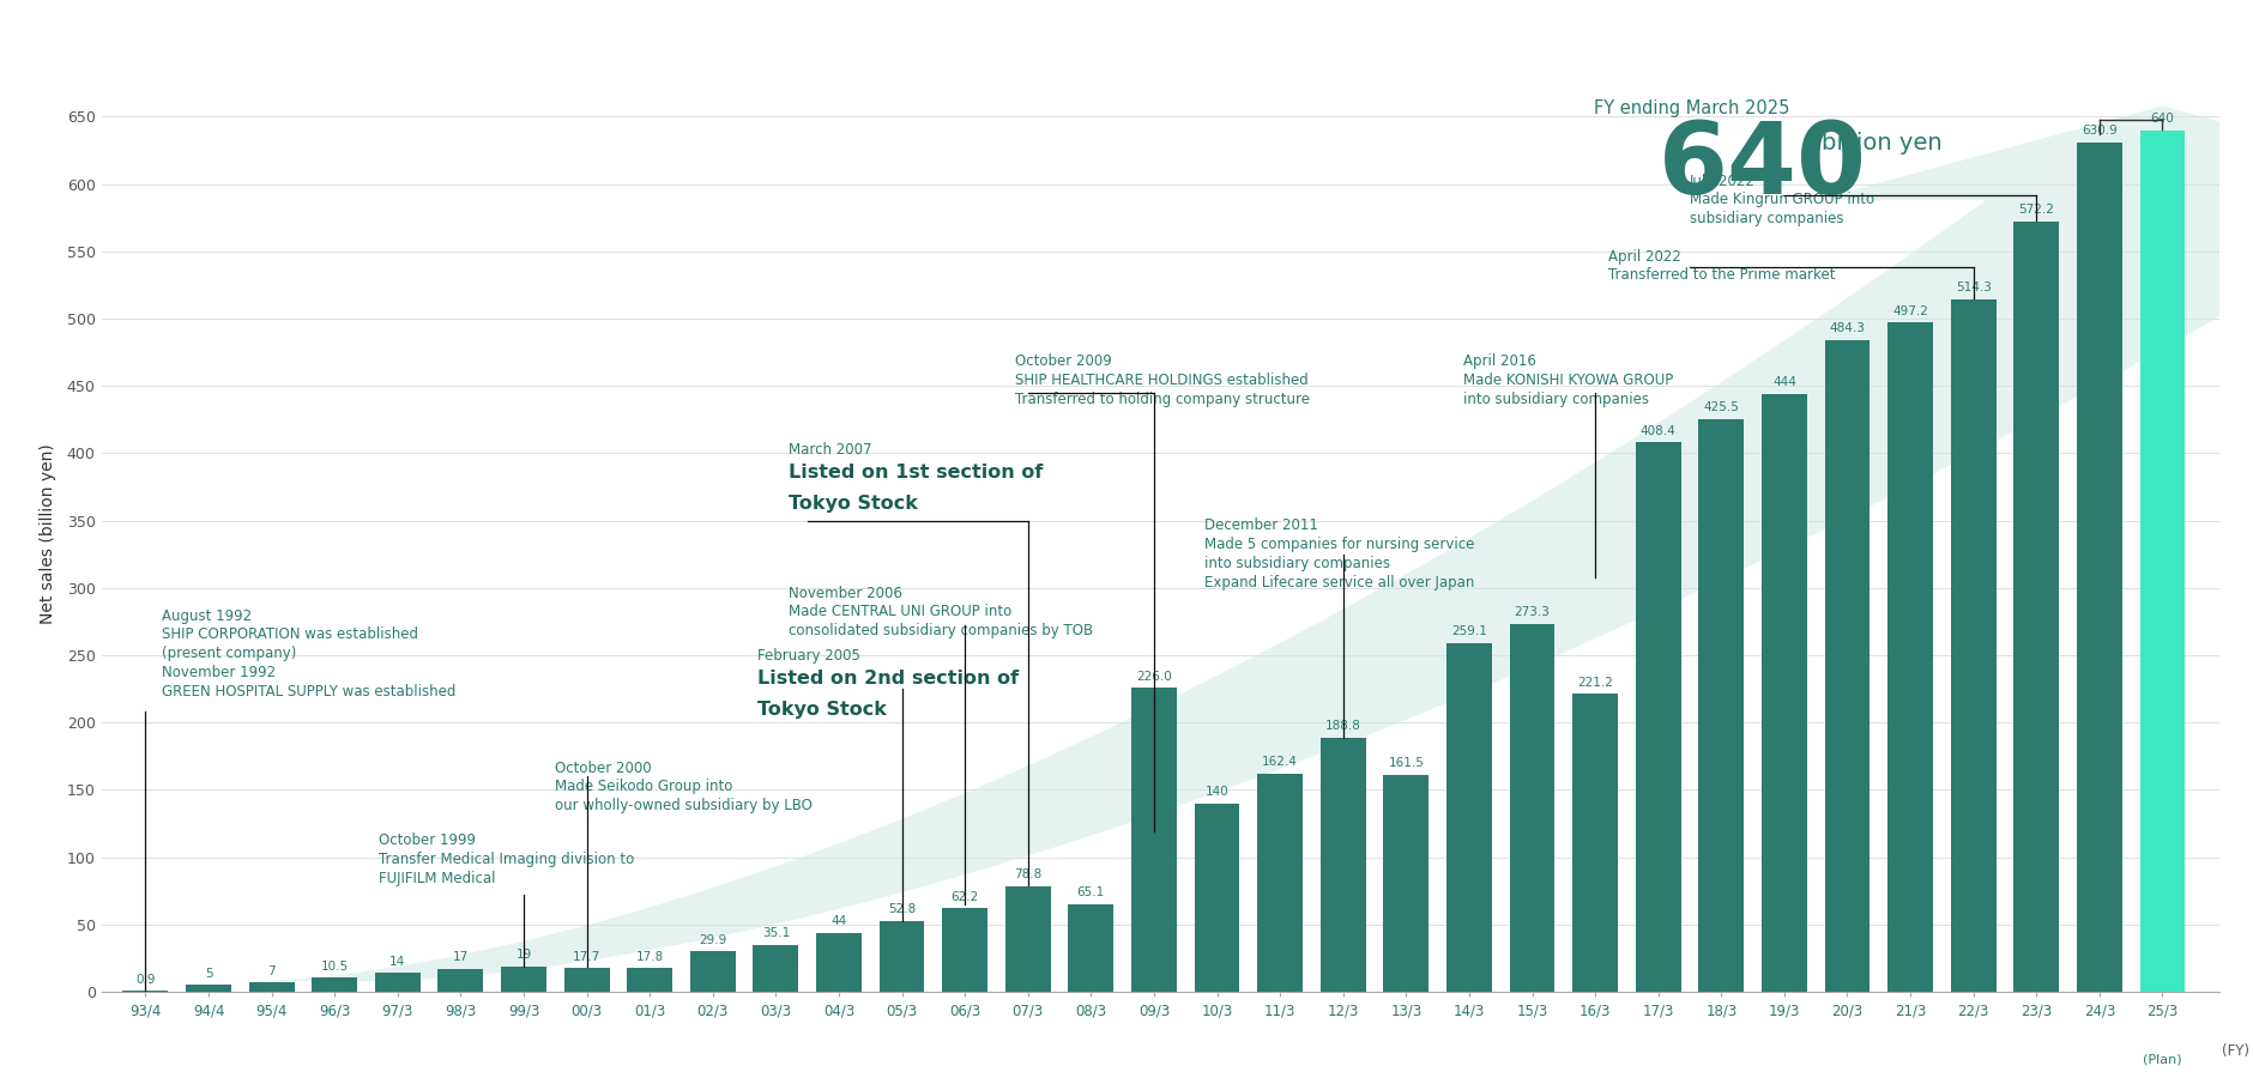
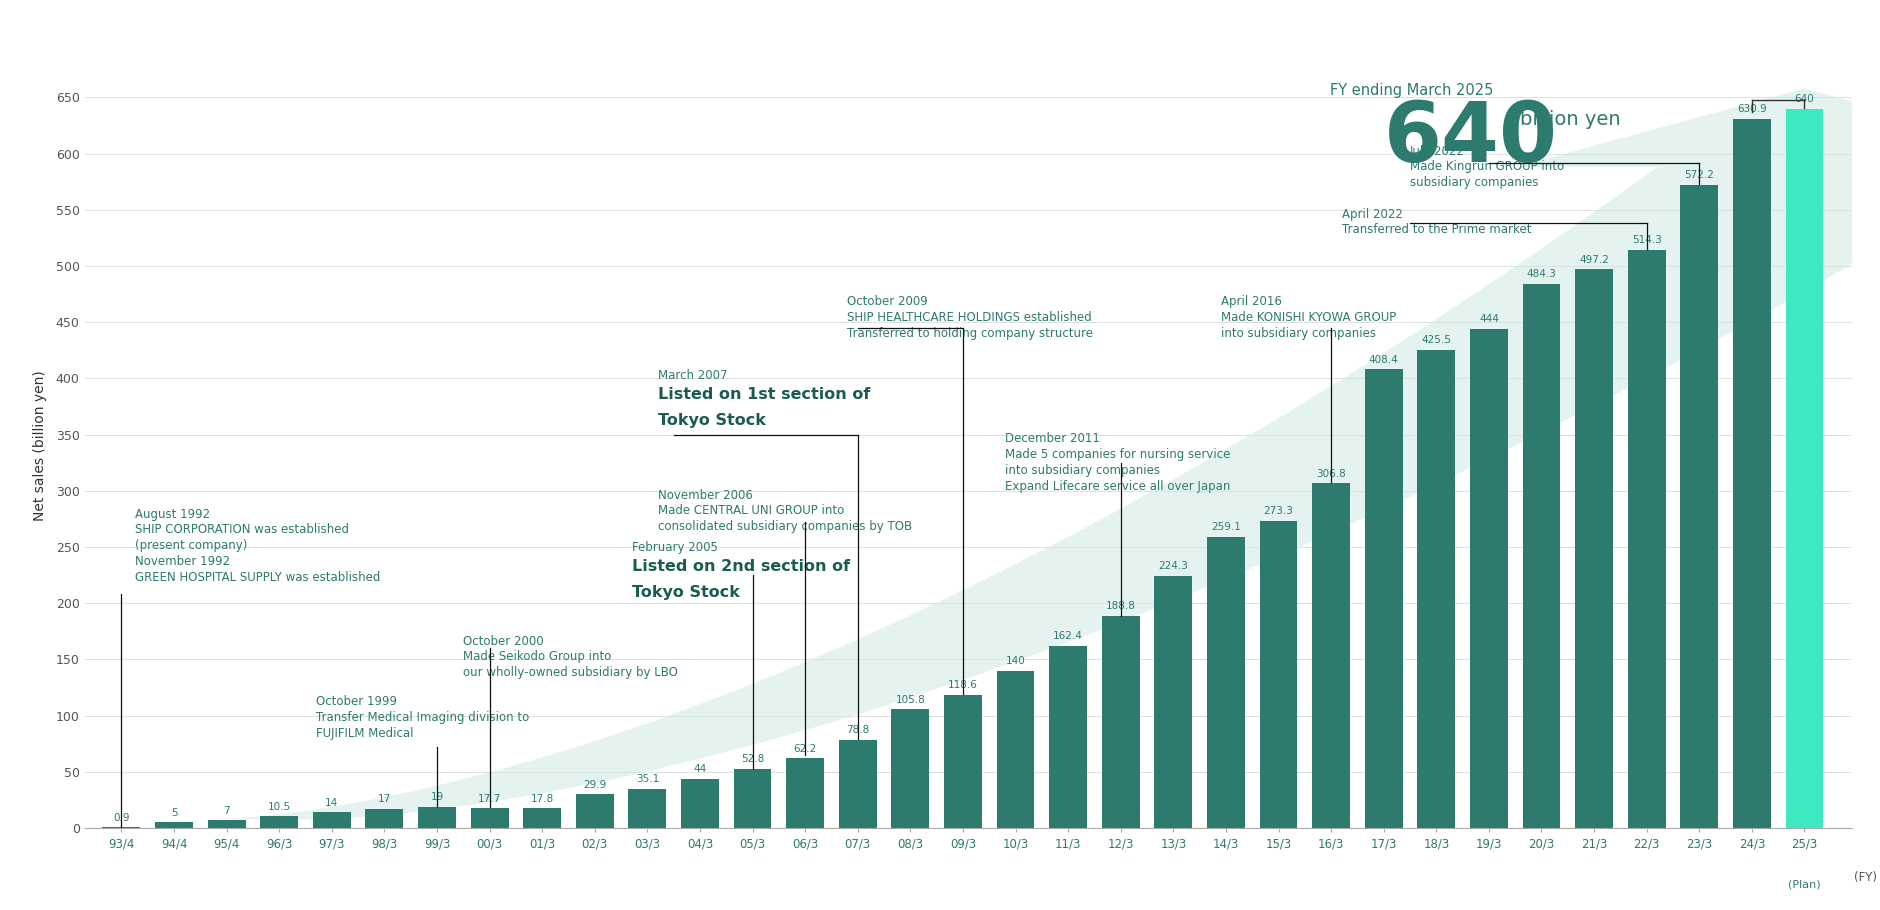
08/3: 65.1 -> 105.8
09/3: 226.0 -> 118.6
13/3: 161.5 -> 224.3
16/3: 221.2 -> 306.8
